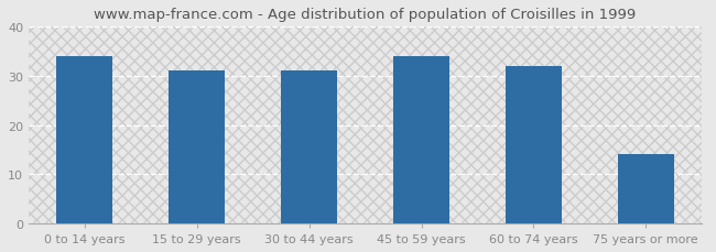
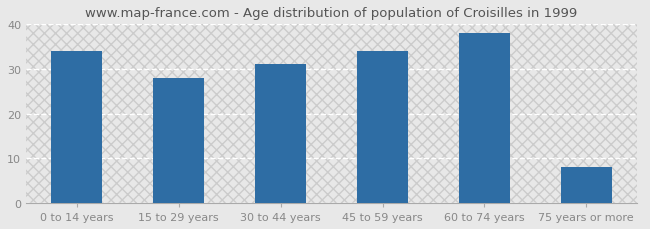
15 to 29 years: 31 -> 28
60 to 74 years: 32 -> 38
75 years or more: 14 -> 8
